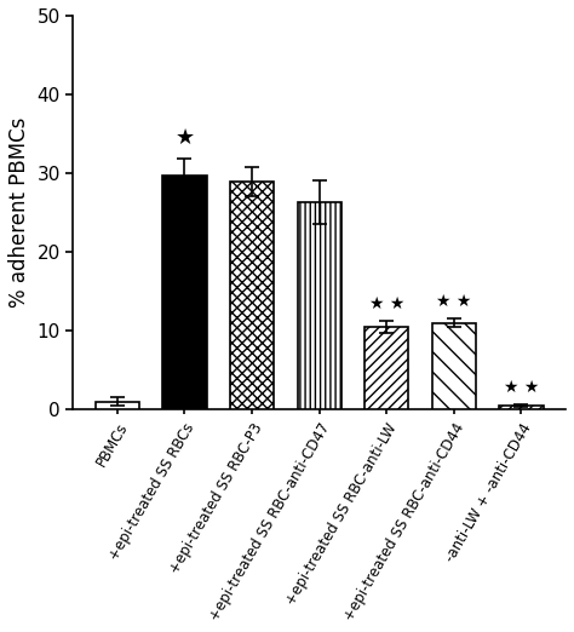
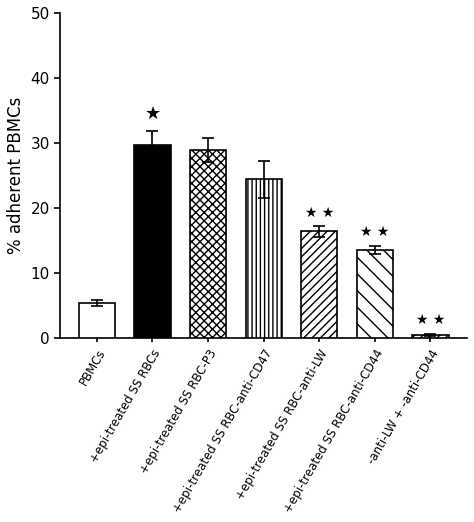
PBMCs: 1.0 -> 5.4
+epi-treated SS RBC-anti-CD47: 26.3 -> 24.4
+epi-treated SS RBC-anti-LW: 10.5 -> 16.4
+epi-treated SS RBC-anti-CD44: 11.0 -> 13.6
